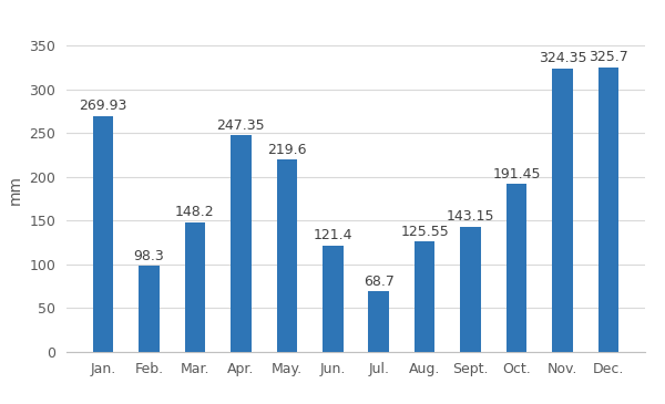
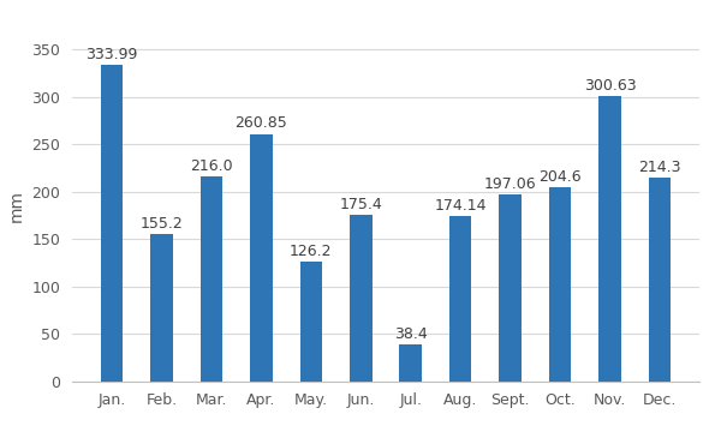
Jan.: 269.93 -> 333.99
Feb.: 98.3 -> 155.2
Mar.: 148.2 -> 216.0
Apr.: 247.35 -> 260.85
May.: 219.6 -> 126.2
Jun.: 121.4 -> 175.4
Jul.: 68.7 -> 38.4
Aug.: 125.55 -> 174.14
Sept.: 143.15 -> 197.06
Oct.: 191.45 -> 204.6
Nov.: 324.35 -> 300.63
Dec.: 325.7 -> 214.3
